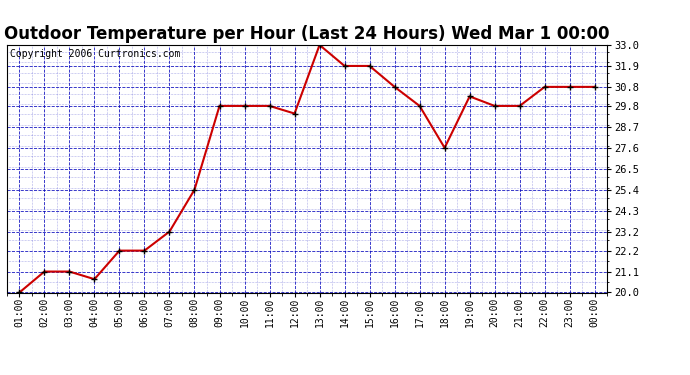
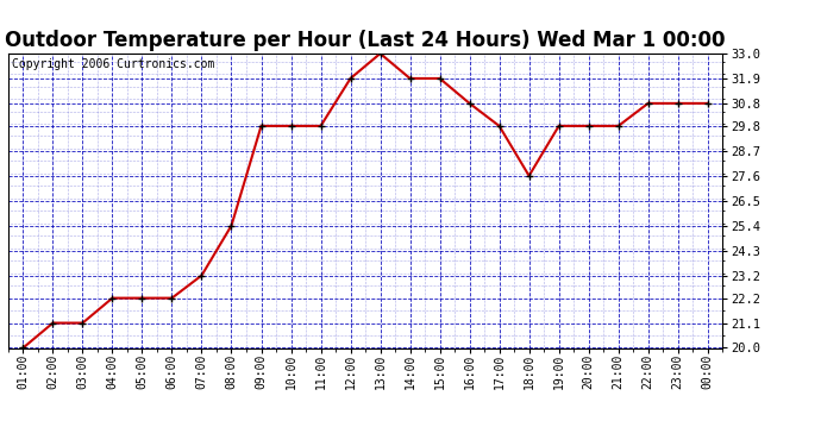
04:00: 20.7 -> 22.2
12:00: 29.4 -> 31.9
19:00: 30.3 -> 29.8
